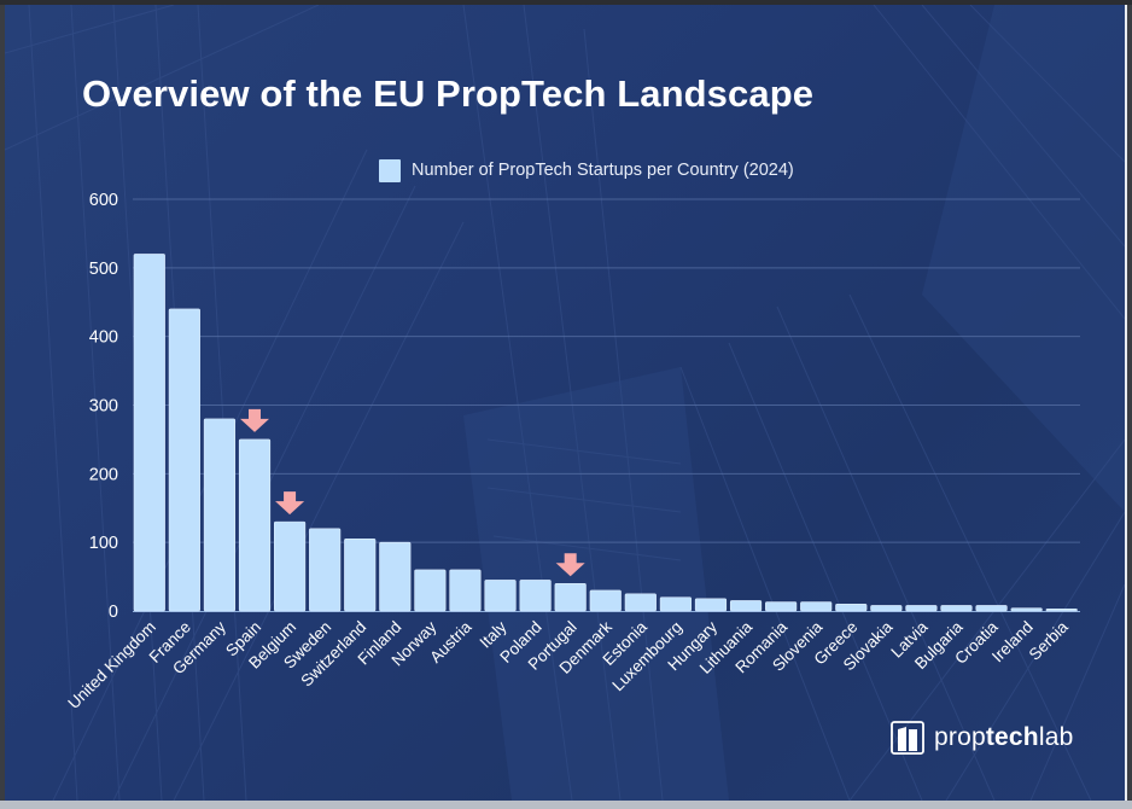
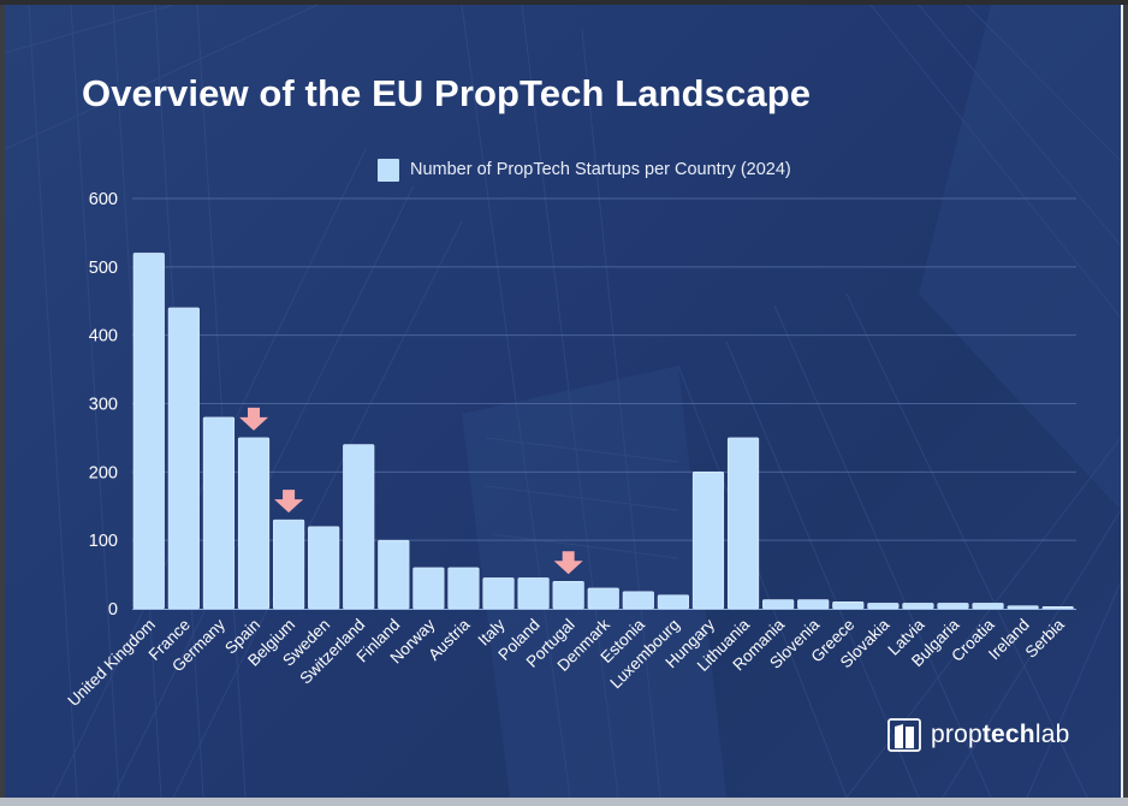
Switzerland: 100 -> 240
Hungary: 20 -> 200
Lithuania: 20 -> 250
